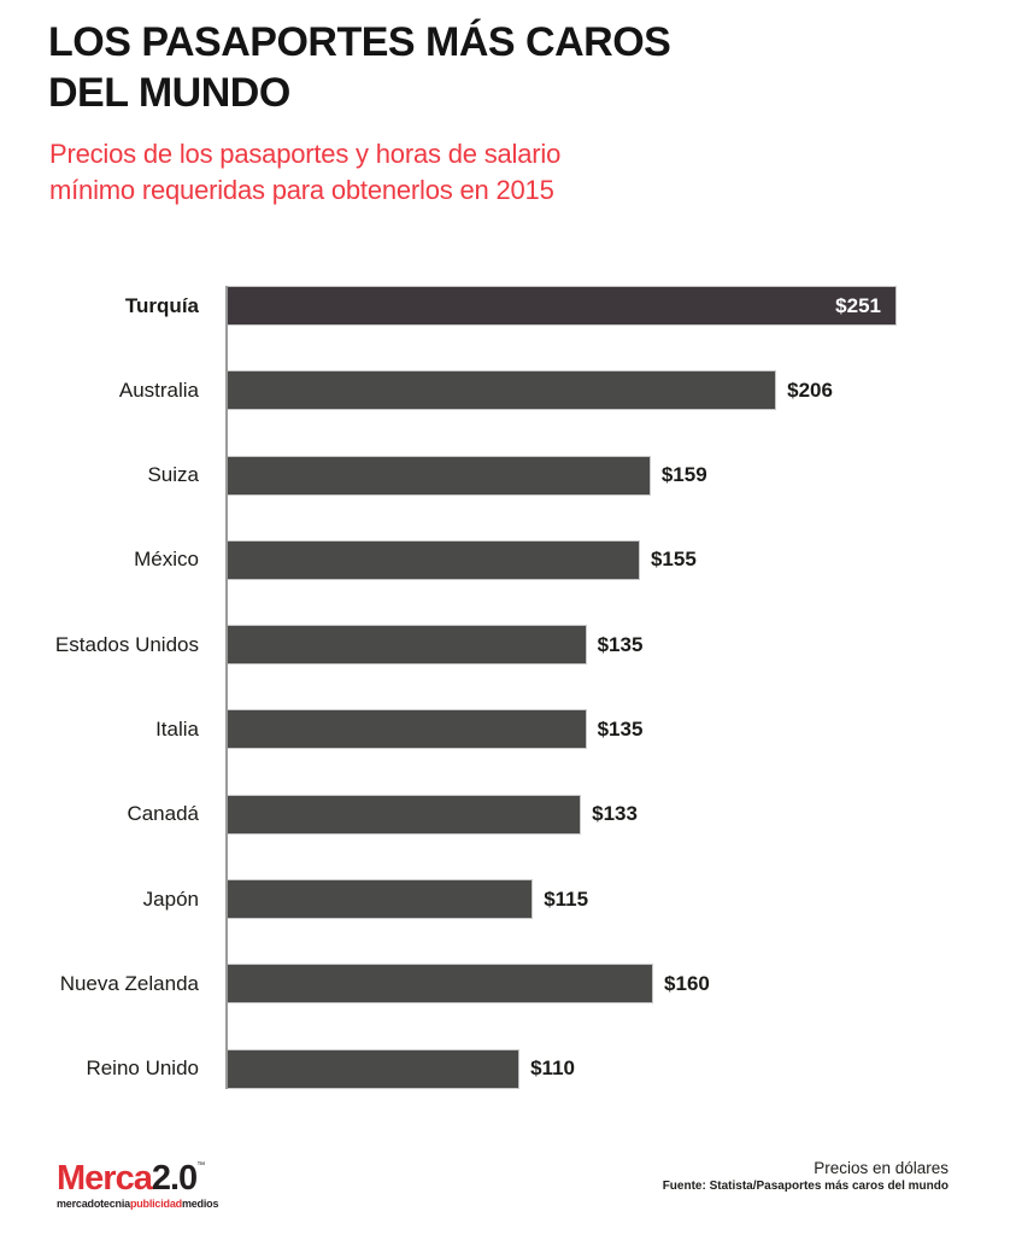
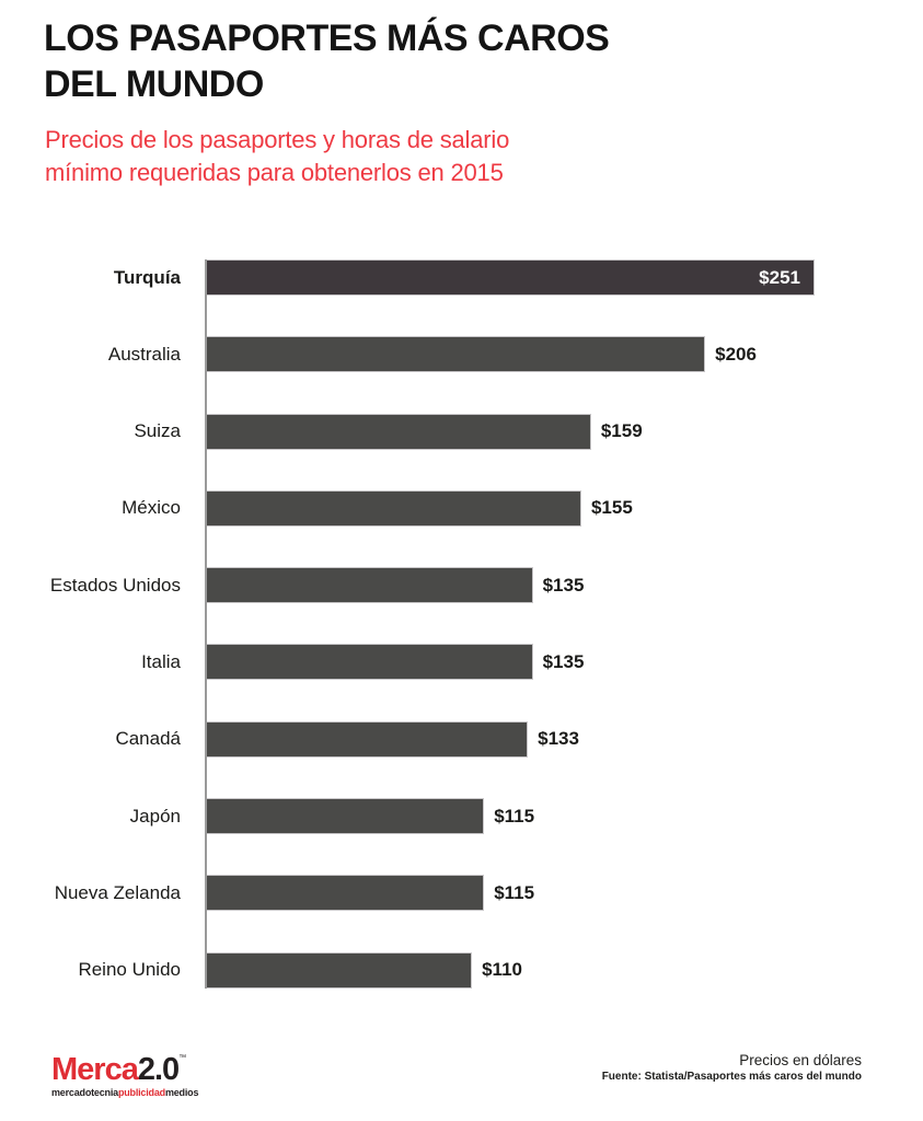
Nueva Zelanda: $160 -> $115
